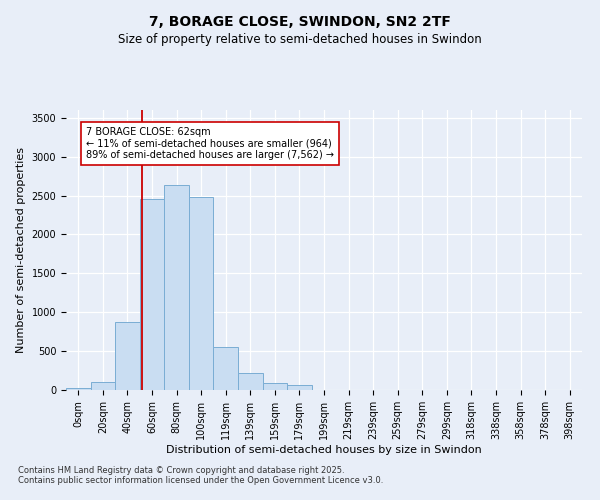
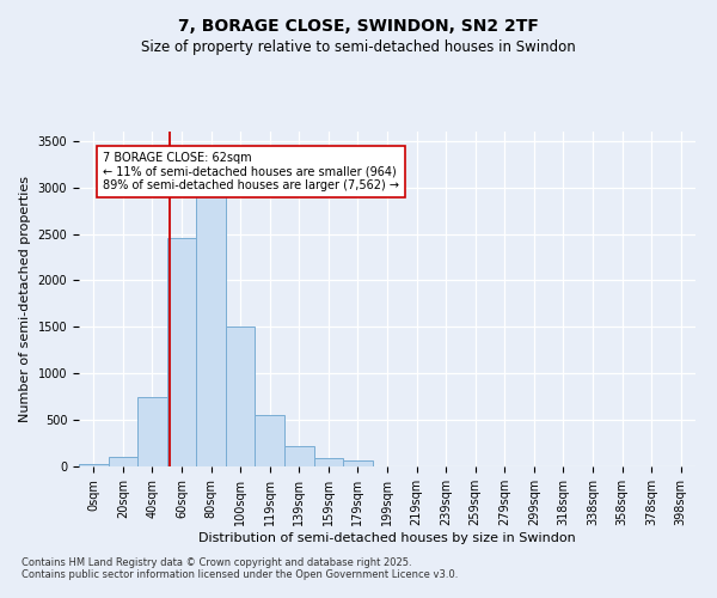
40sqm: 880 -> 750
80sqm: 2640 -> 2900
100sqm: 2480 -> 1500
